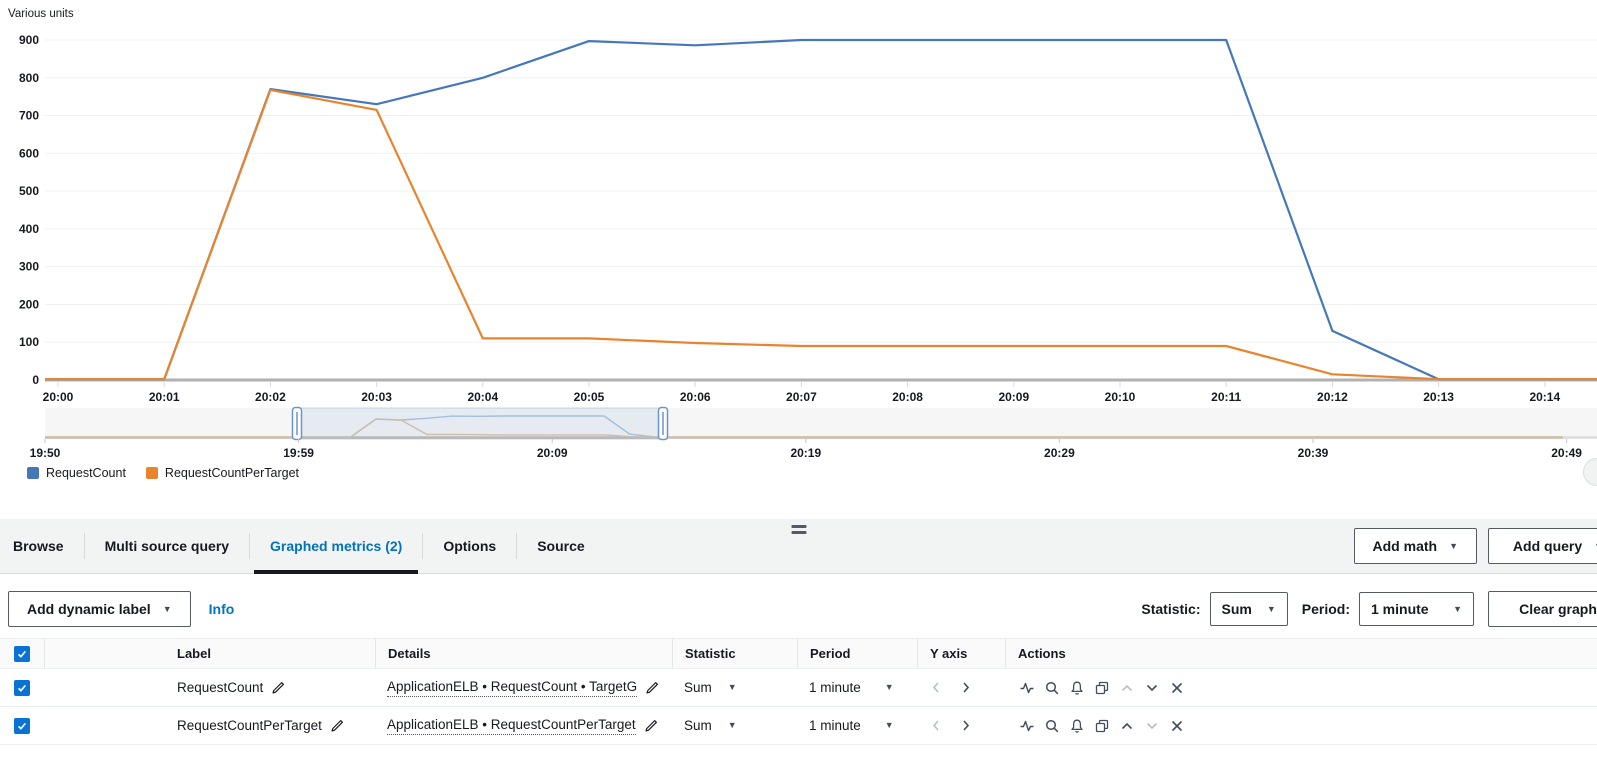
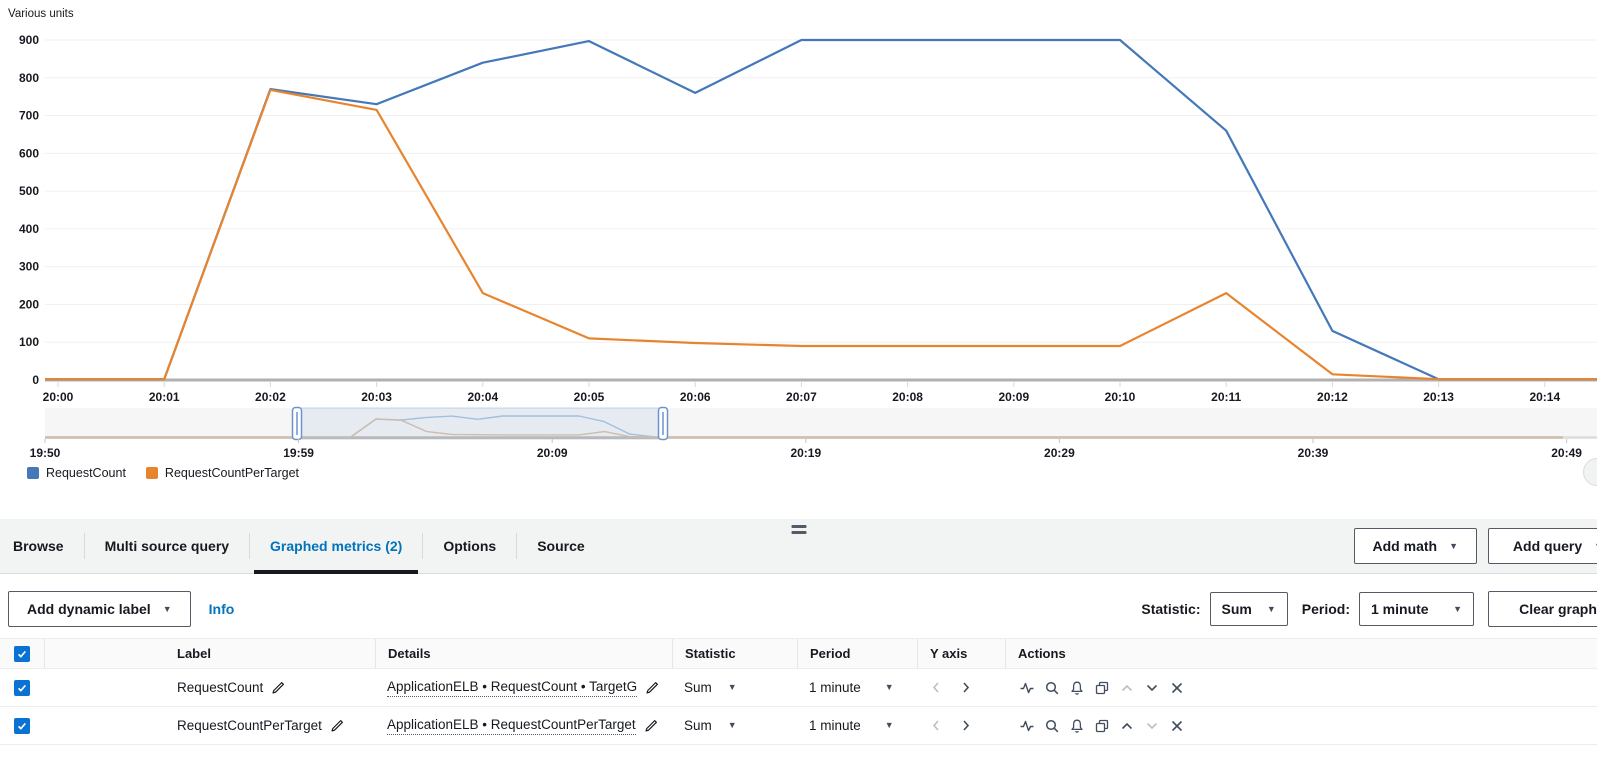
RequestCount/20:04: 800 -> 840
RequestCountPerTarget/20:04: 110 -> 230
RequestCount/20:06: 890 -> 760
RequestCount/20:11: 900 -> 660
RequestCountPerTarget/20:11: 90 -> 230
